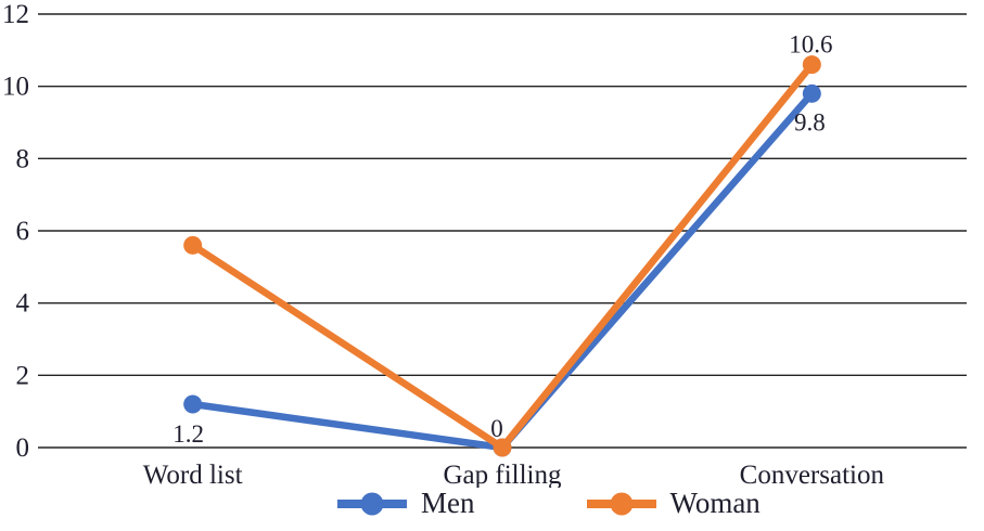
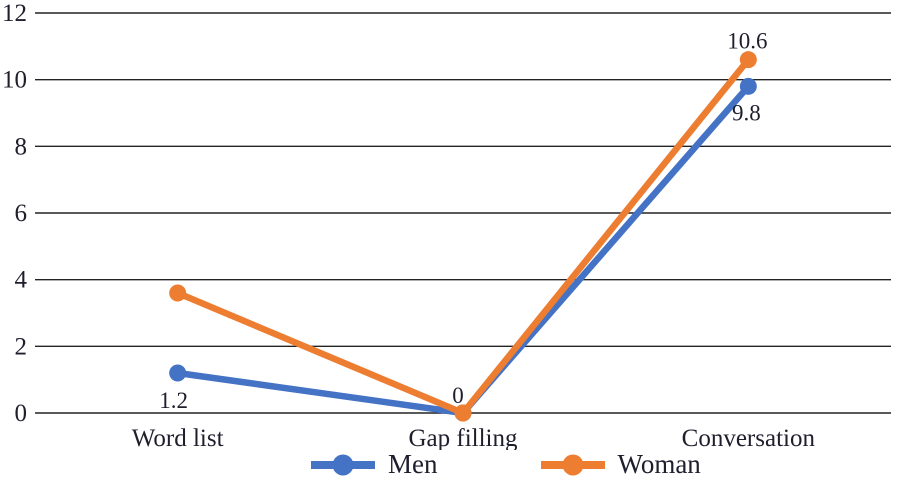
Woman/Word list: 5.6 -> 3.6
